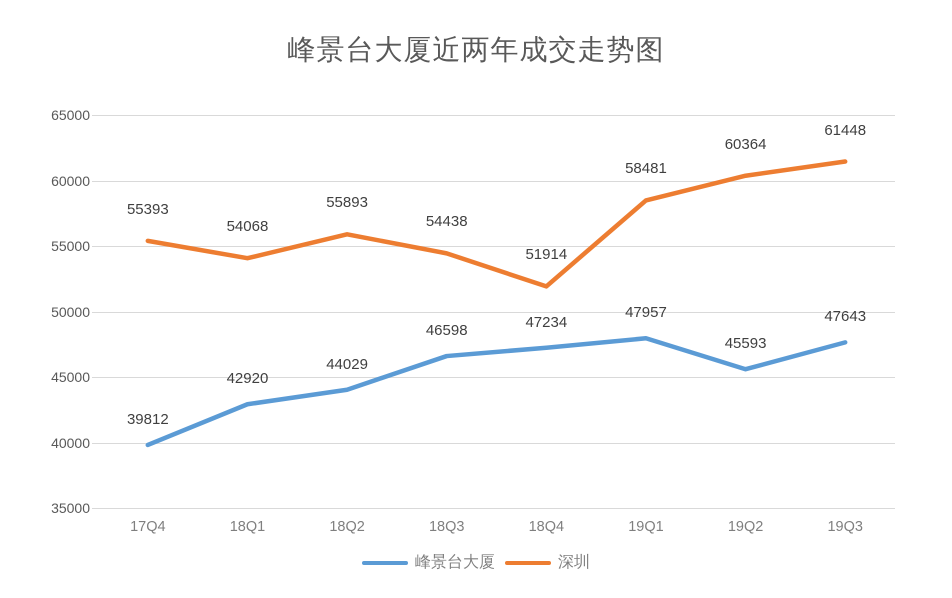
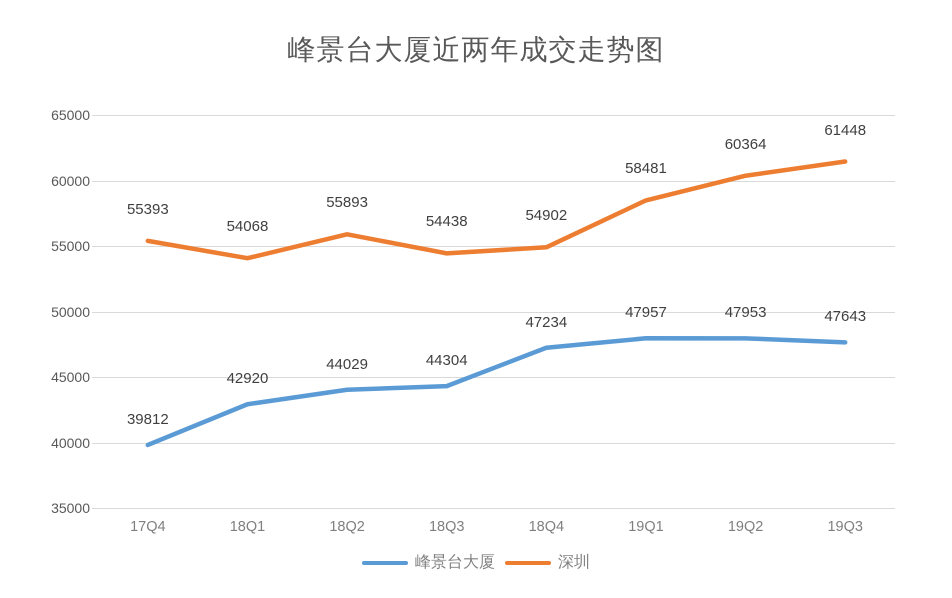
峰景台大厦/18Q3: 46598 -> 44304
深圳/18Q4: 51914 -> 54902
峰景台大厦/19Q2: 45593 -> 47953
